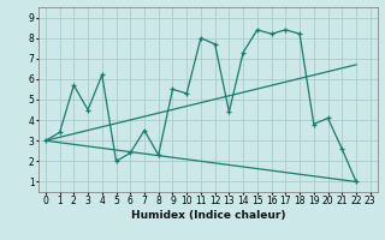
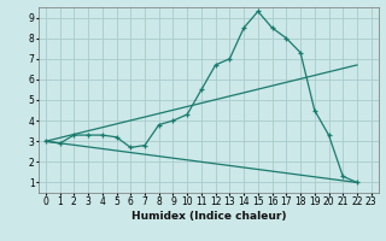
1: 3.4 -> 2.9
2: 5.7 -> 3.3
3: 4.5 -> 3.3
4: 6.2 -> 3.3
5: 2.0 -> 3.2
6: 2.4 -> 2.7
7: 3.5 -> 2.8
8: 2.3 -> 3.8
9: 5.5 -> 4.0
10: 5.3 -> 4.3
11: 8.0 -> 5.5
12: 7.7 -> 6.7
13: 4.4 -> 7.0
14: 7.3 -> 8.5
15: 8.4 -> 9.3
16: 8.2 -> 8.5
17: 8.4 -> 8.0
18: 8.2 -> 7.3
19: 3.8 -> 4.5
20: 4.1 -> 3.3
21: 2.6 -> 1.3
